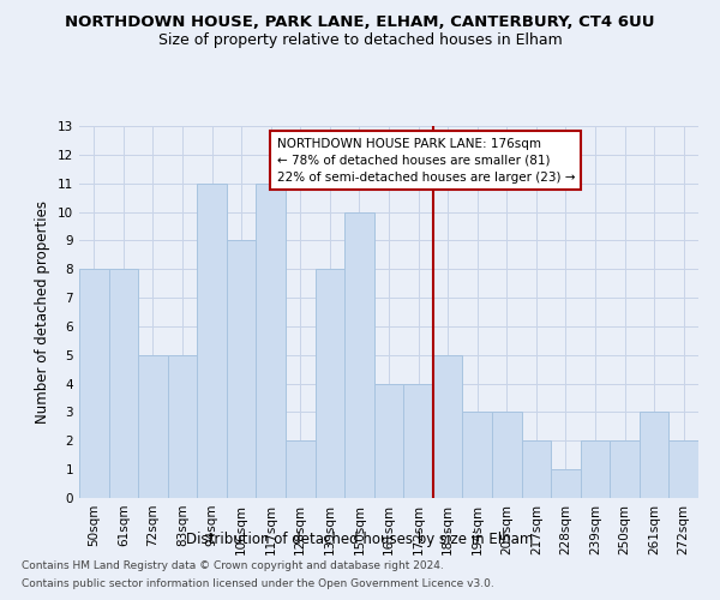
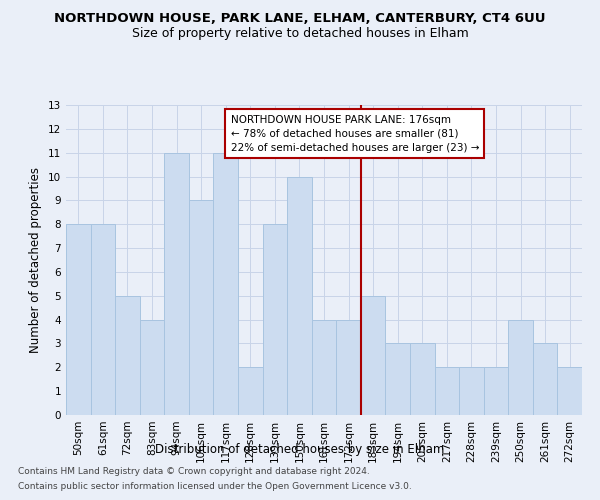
83sqm: 5 -> 4
228sqm: 1 -> 2
250sqm: 2 -> 4
